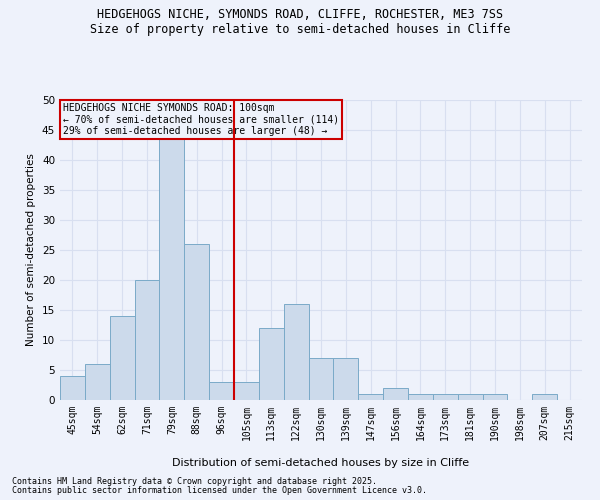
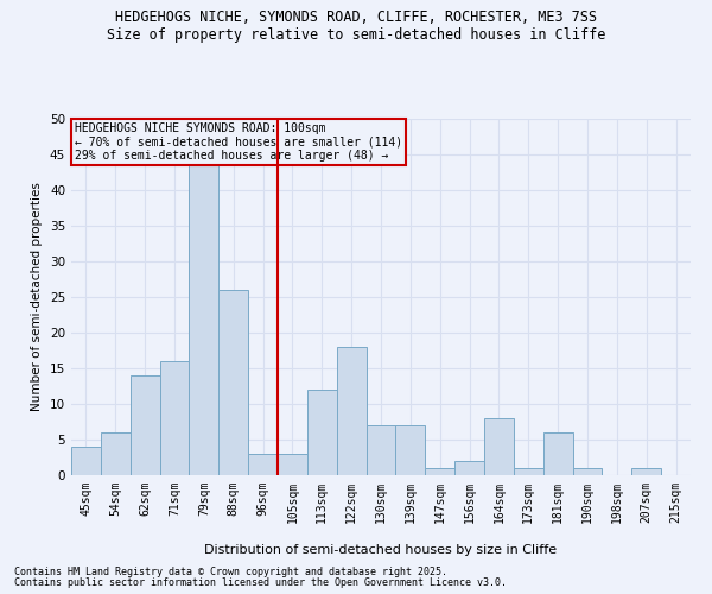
71sqm: 20 -> 16
122sqm: 16 -> 18
164sqm: 1 -> 8
181sqm: 1 -> 6
